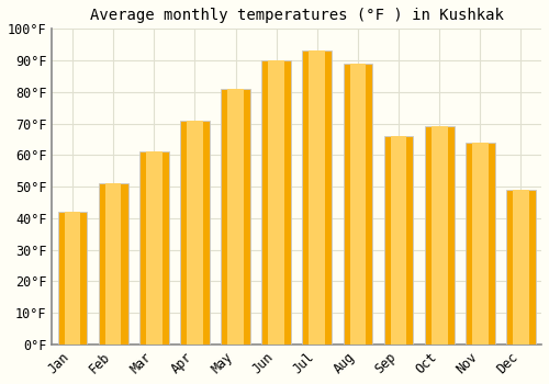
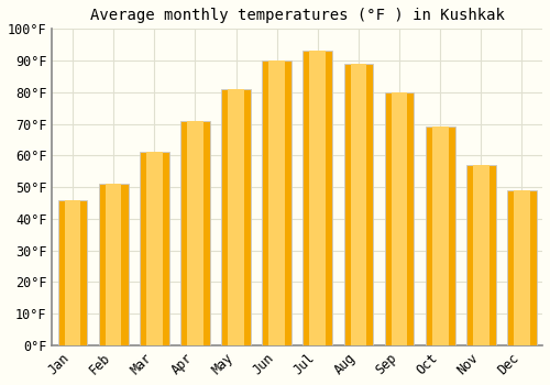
Jan: 42°F -> 46°F
Sep: 66°F -> 80°F
Nov: 64°F -> 57°F
